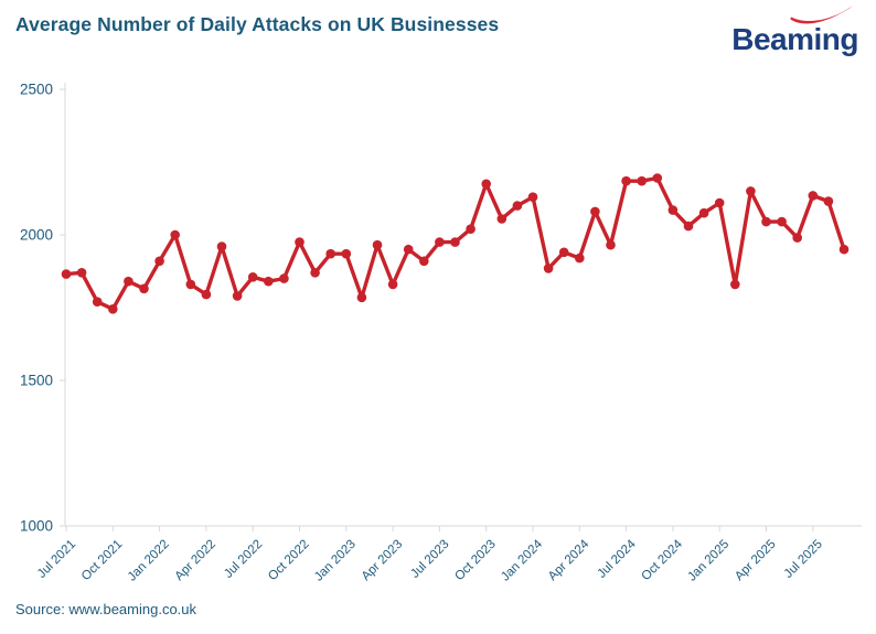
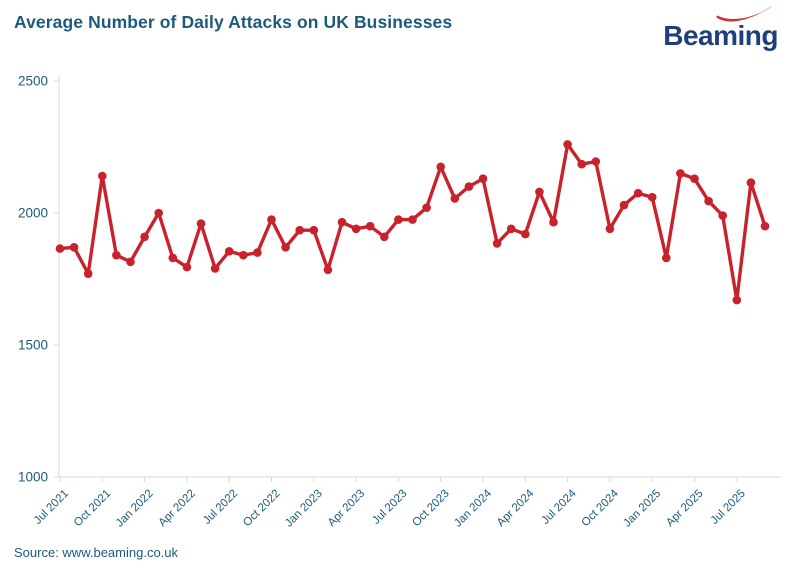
Oct 2021: 1740 -> 2140
Apr 2023: 1830 -> 1940
Jul 2024: 2180 -> 2260
Oct 2024: 2080 -> 1940
Jan 2025: 2110 -> 2060
Apr 2025: 2040 -> 2130
Jul 2025: 2140 -> 1670
